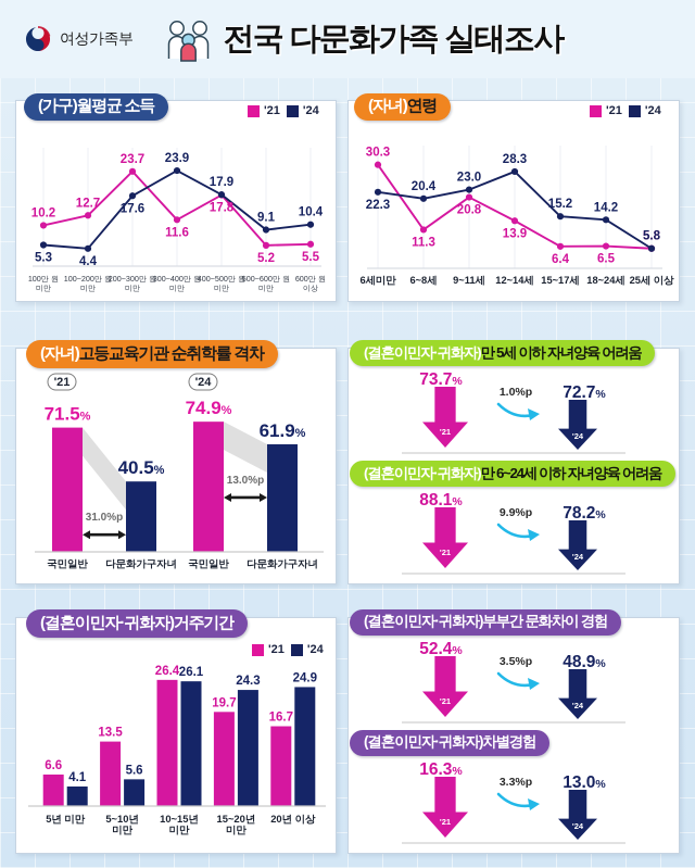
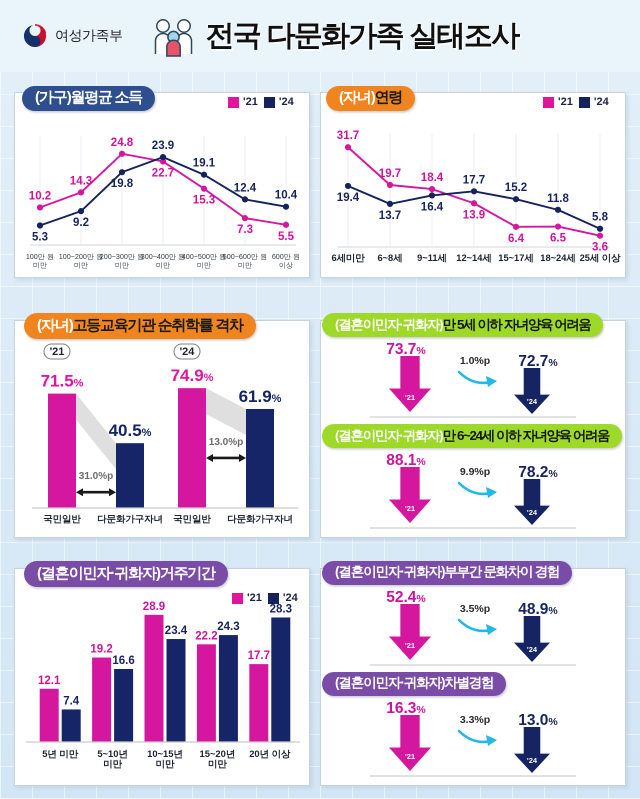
(가구) 월평균 소득/'21/100~200만 원 미만: 12.7 -> 14.3
(가구) 월평균 소득/'24/100~200만 원 미만: 4.4 -> 9.2
(가구) 월평균 소득/'21/200~300만 원 미만: 23.7 -> 24.8
(가구) 월평균 소득/'24/200~300만 원 미만: 17.6 -> 19.8
(가구) 월평균 소득/'21/300~400만 원 미만: 11.6 -> 22.7
(가구) 월평균 소득/'21/400~500만 원 미만: 17.8 -> 15.3
(가구) 월평균 소득/'24/400~500만 원 미만: 17.9 -> 19.1
(가구) 월평균 소득/'21/500~600만 원 미만: 5.2 -> 7.3
(가구) 월평균 소득/'24/500~600만 원 미만: 9.1 -> 12.4
(자녀) 연령/'21/6세미만: 30.3 -> 31.7
(자녀) 연령/'24/6세미만: 22.3 -> 19.4
(자녀) 연령/'21/6~8세: 11.3 -> 19.7
(자녀) 연령/'24/6~8세: 20.4 -> 13.7
(자녀) 연령/'21/9~11세: 20.8 -> 18.4
(자녀) 연령/'24/9~11세: 23.0 -> 16.4
(자녀) 연령/'24/12~14세: 28.3 -> 17.7
(자녀) 연령/'24/18~24세: 14.2 -> 11.8
(자녀) 연령/'21/25세 이상: 5.8 -> 3.6
(결혼이민자·귀화자) 거주기간/'21/5년 미만: 6.6 -> 12.1
(결혼이민자·귀화자) 거주기간/'24/5년 미만: 4.1 -> 7.4
(결혼이민자·귀화자) 거주기간/'21/5~10년 미만: 13.5 -> 19.2
(결혼이민자·귀화자) 거주기간/'24/5~10년 미만: 5.6 -> 16.6
(결혼이민자·귀화자) 거주기간/'21/10~15년 미만: 26.4 -> 28.9
(결혼이민자·귀화자) 거주기간/'24/10~15년 미만: 26.1 -> 23.4
(결혼이민자·귀화자) 거주기간/'21/15~20년 미만: 19.7 -> 22.2
(결혼이민자·귀화자) 거주기간/'21/20년 이상: 16.7 -> 17.7
(결혼이민자·귀화자) 거주기간/'24/20년 이상: 24.9 -> 28.3
